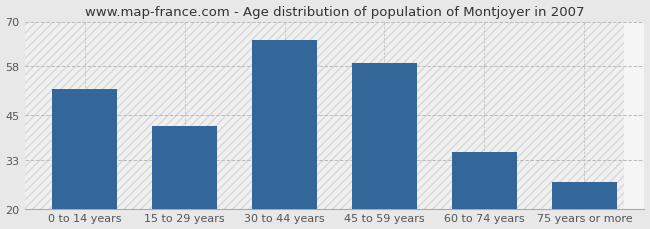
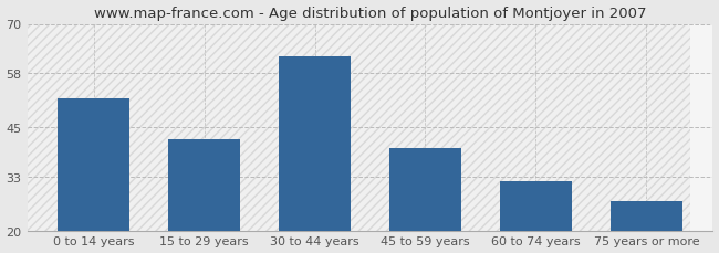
30 to 44 years: 65 -> 62
45 to 59 years: 59 -> 40
60 to 74 years: 35 -> 32
